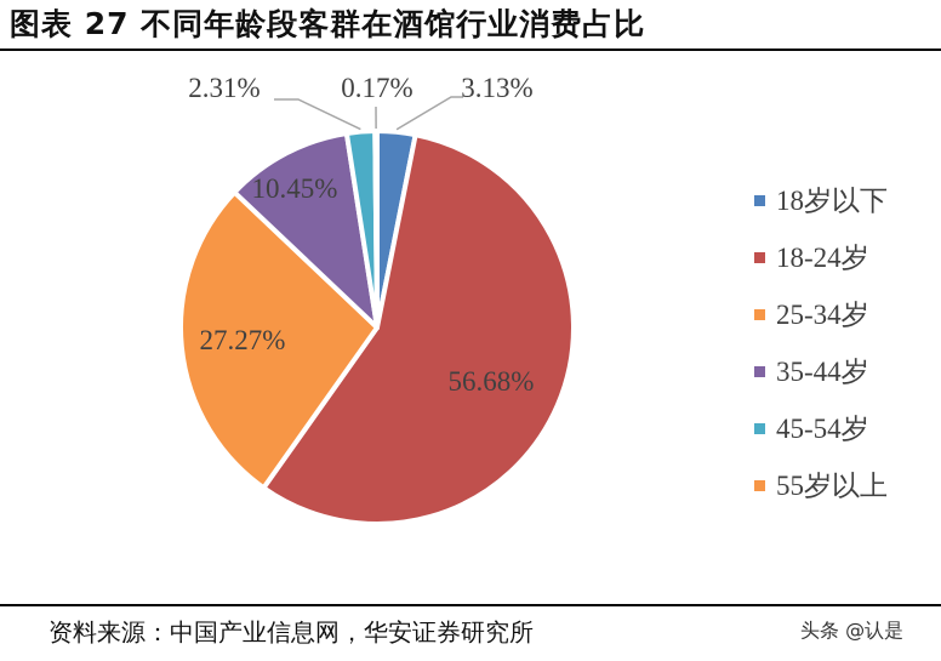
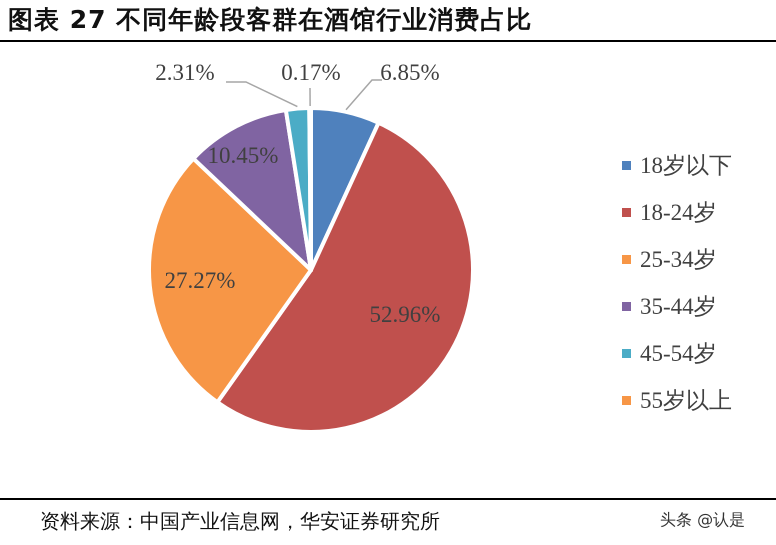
18岁以下: 3.13% -> 6.85%
18-24岁: 56.68% -> 52.96%
